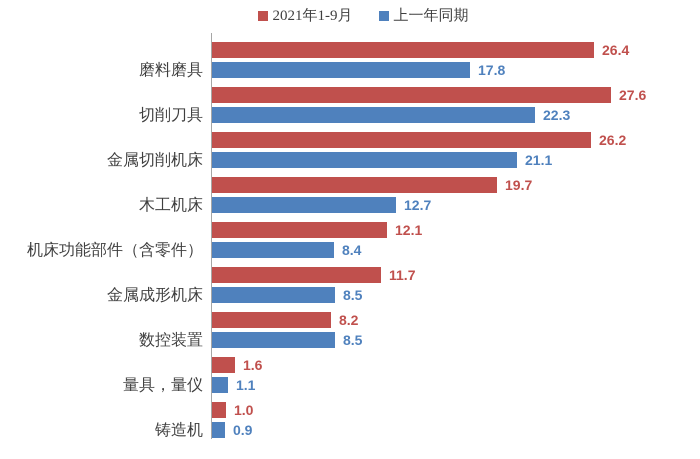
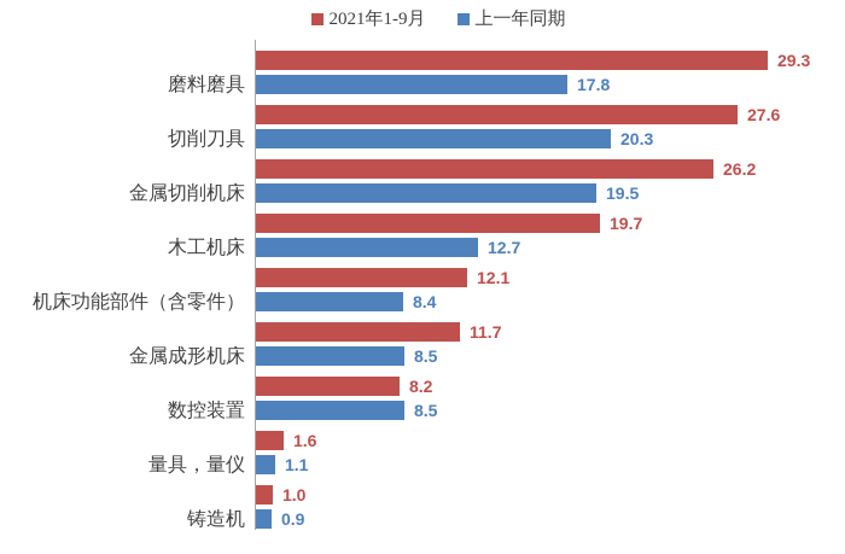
2021年1-9月/磨料磨具: 26.4 -> 29.3
上一年同期/切削刀具: 22.3 -> 20.3
上一年同期/金属切削机床: 21.1 -> 19.5
